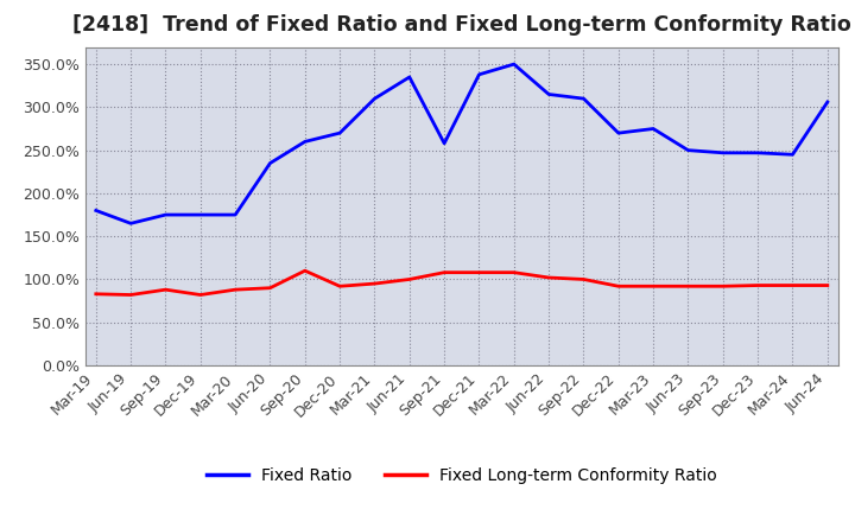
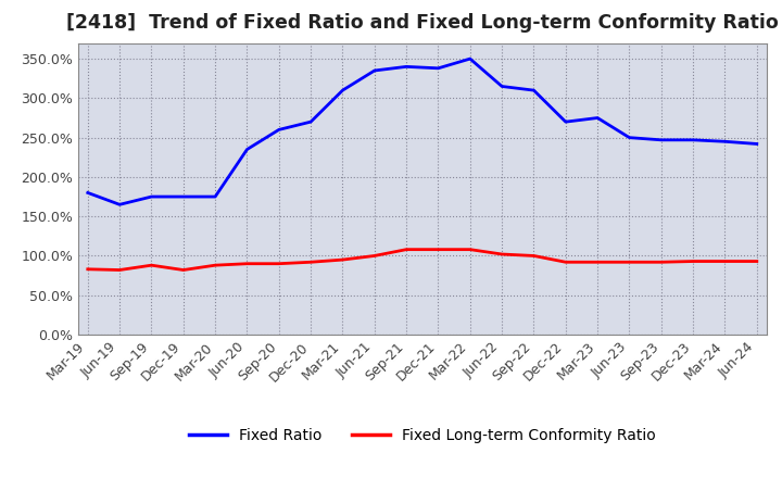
Fixed Long-term Conformity Ratio/Sep-20: 110% -> 90%
Fixed Ratio/Sep-21: 258% -> 340%
Fixed Ratio/Jun-24: 306% -> 242%
